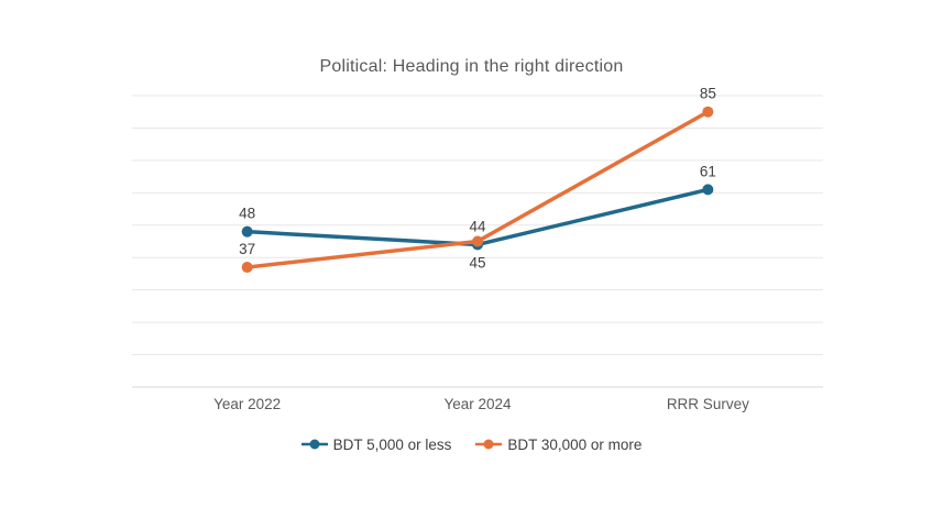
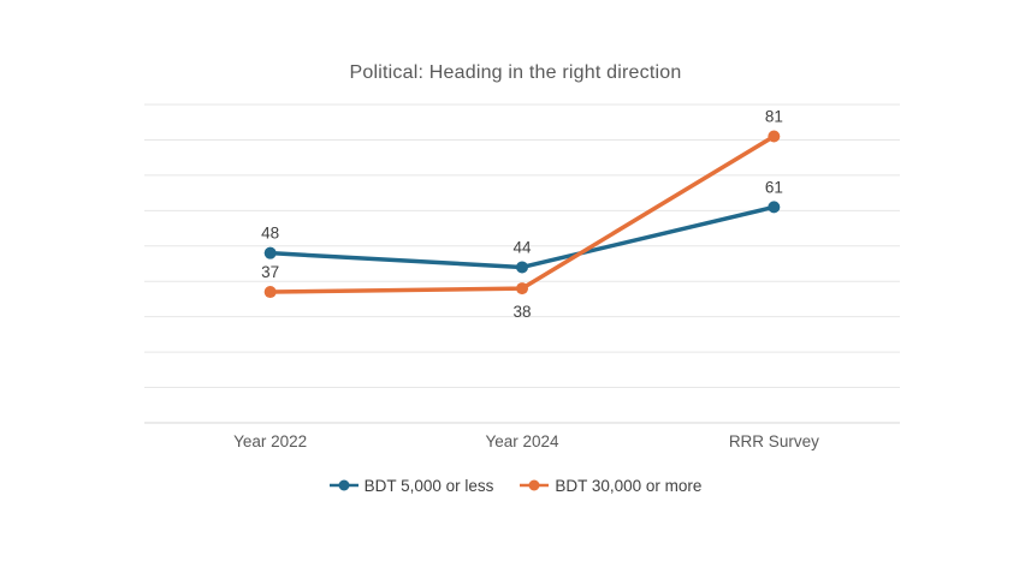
BDT 30,000 or more/Year 2024: 45 -> 38
BDT 30,000 or more/RRR Survey: 85 -> 81
